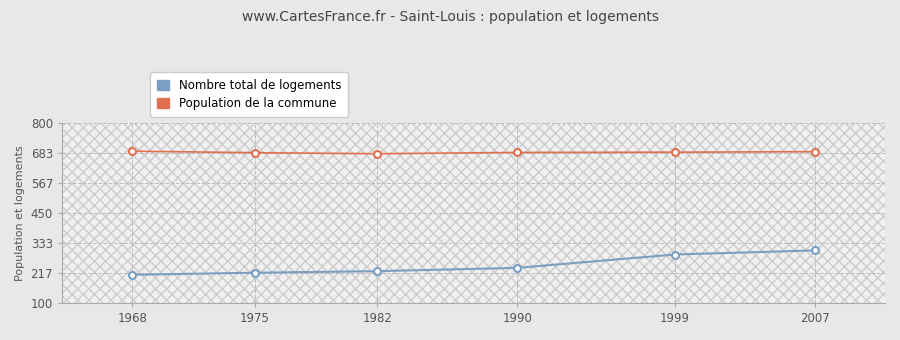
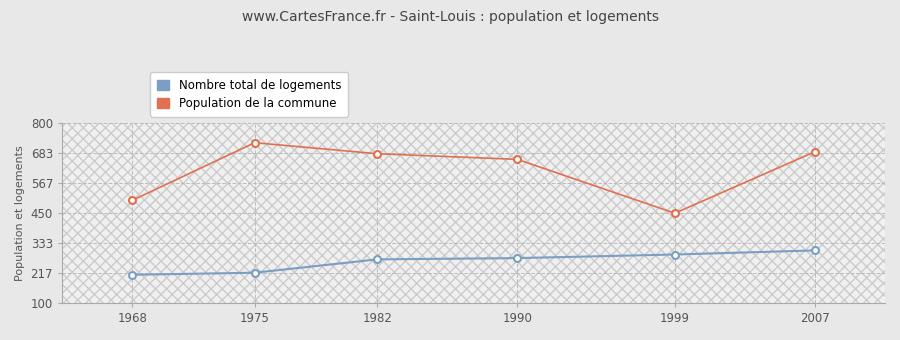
Population de la commune/1968: 692 -> 500
Population de la commune/1975: 686 -> 725
Nombre total de logements/1982: 224 -> 270
Nombre total de logements/1990: 237 -> 275
Population de la commune/1990: 687 -> 660
Population de la commune/1999: 688 -> 450
